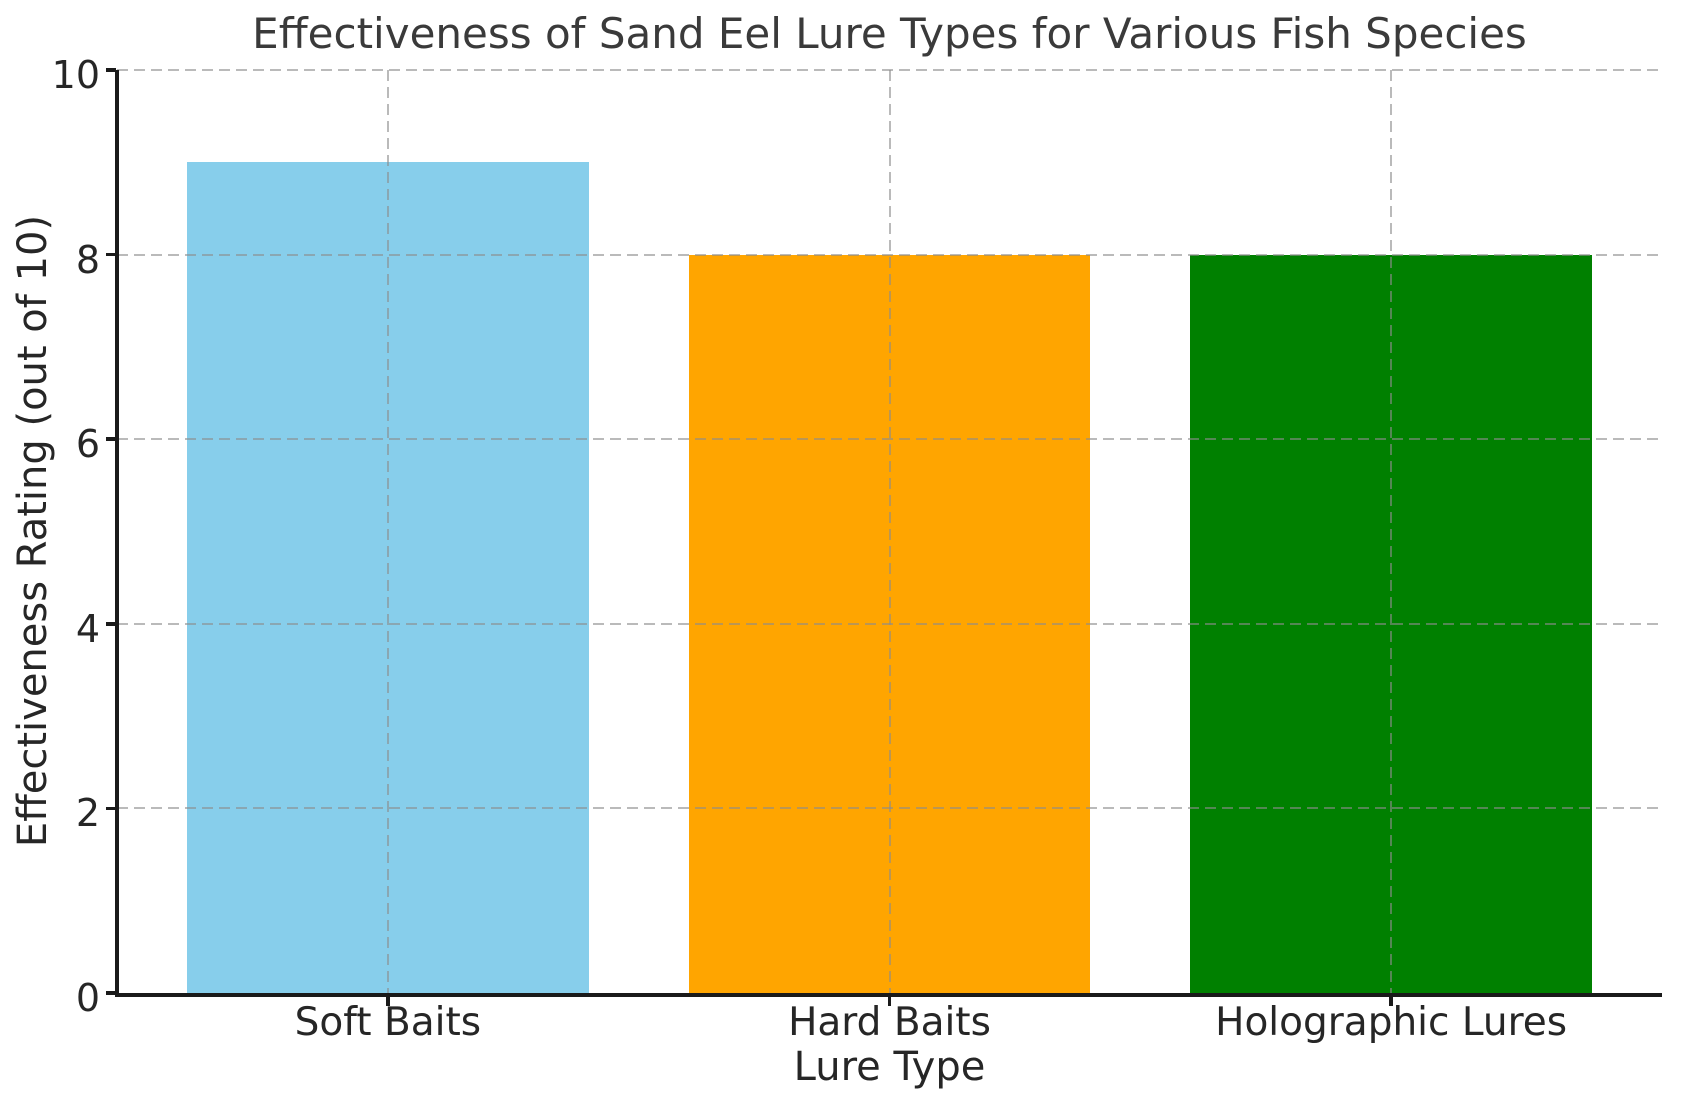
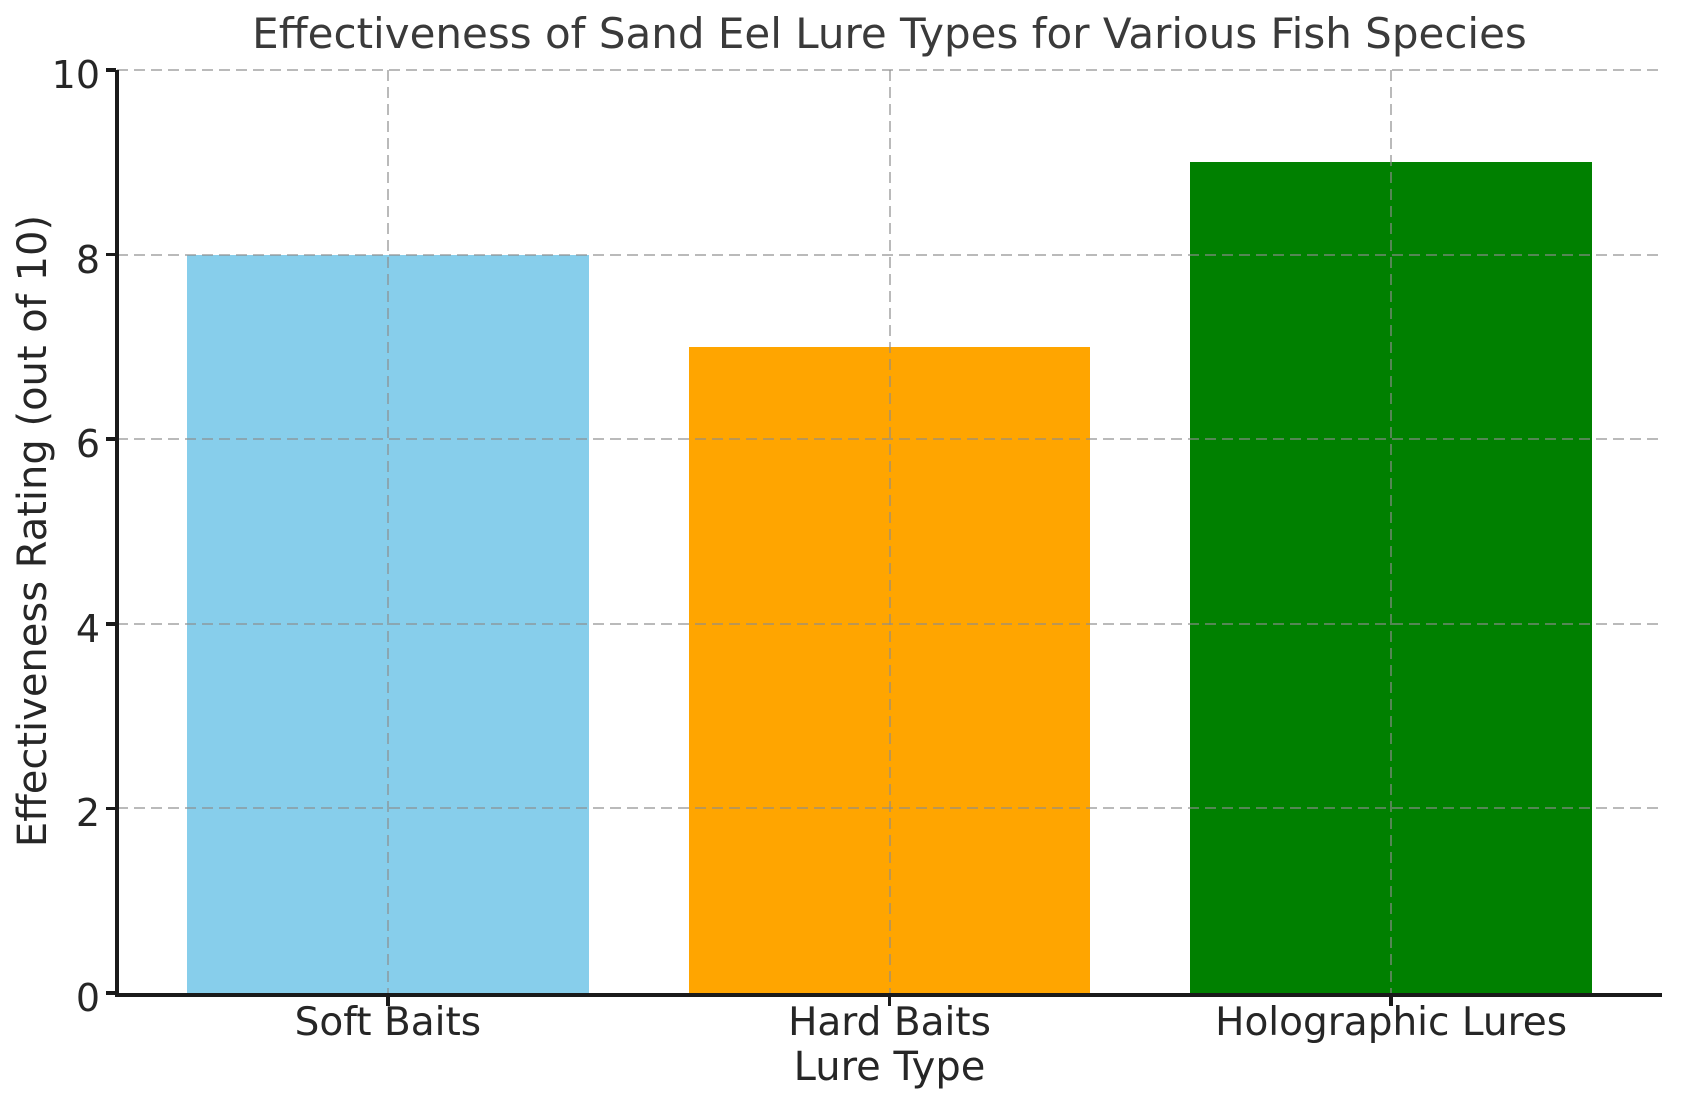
Soft Baits: 9 -> 8
Hard Baits: 8 -> 7
Holographic Lures: 8 -> 9
